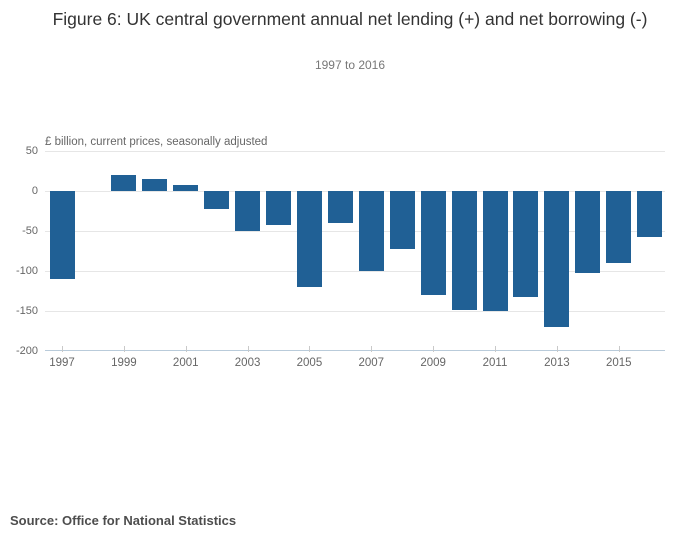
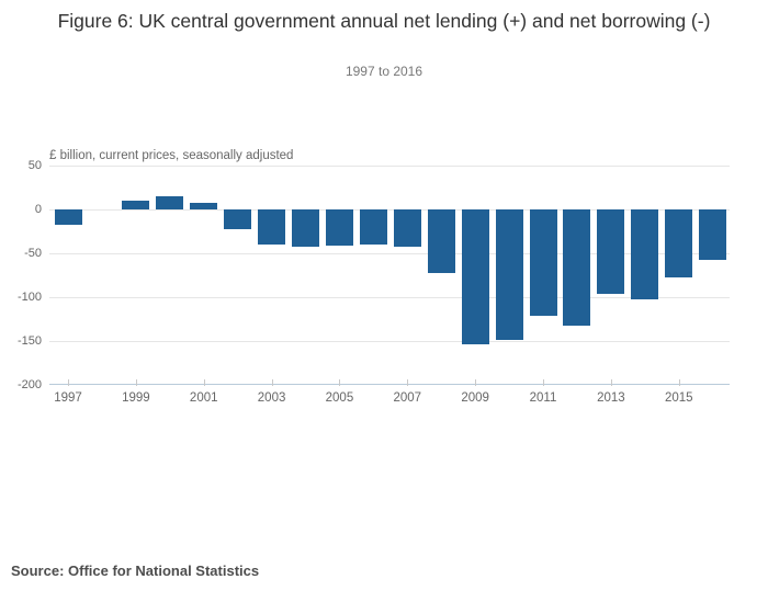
1997: -110 -> -20
1999: 20 -> 10
2003: -50 -> -40
2005: -120 -> -40
2007: -100 -> -40
2009: -130 -> -150
2011: -150 -> -120
2013: -170 -> -100
2015: -90 -> -80
